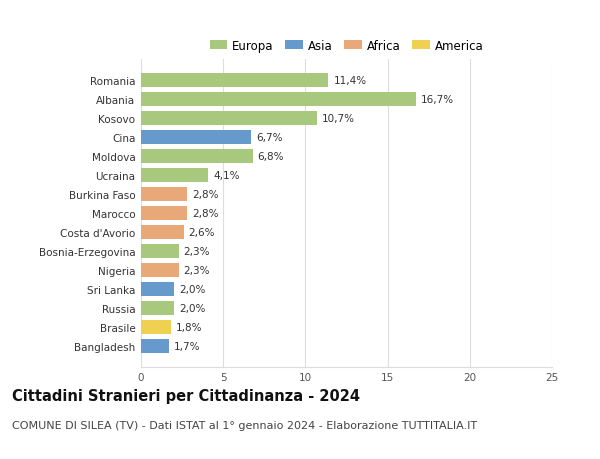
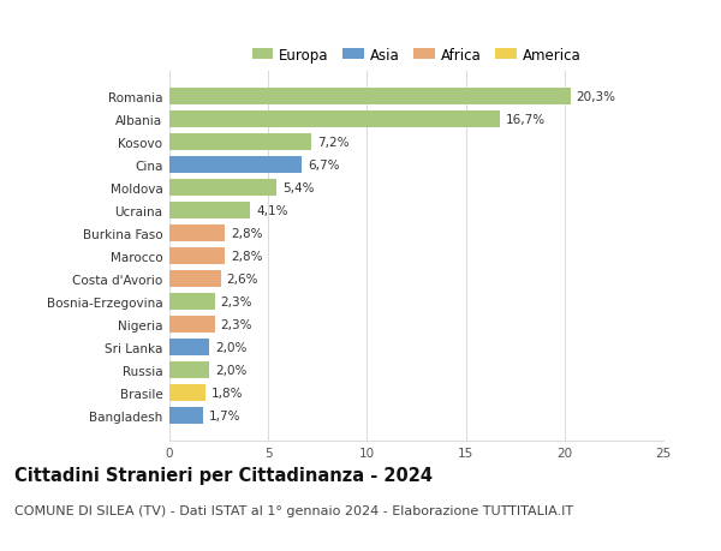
Romania: 11,4% -> 20,3%
Kosovo: 10,7% -> 7,2%
Moldova: 6,8% -> 5,4%
